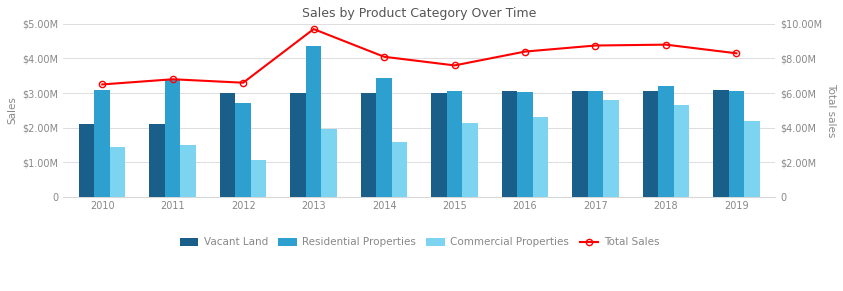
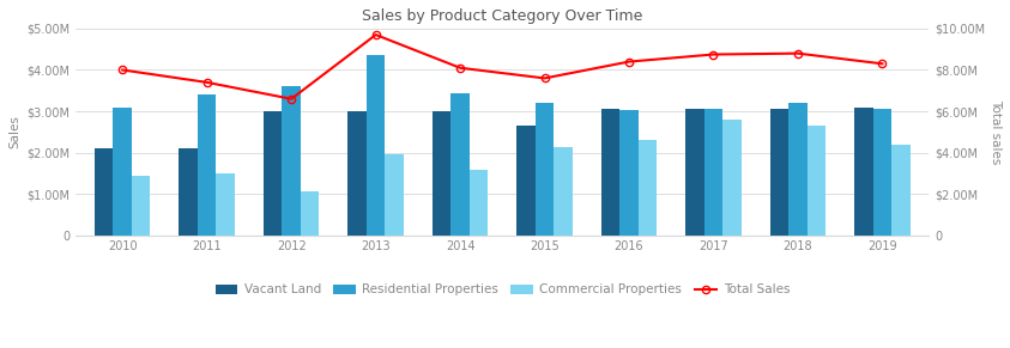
Total Sales/2010: $6.5M -> $8.0M
Total Sales/2011: $6.8M -> $7.4M
Residential Properties/2012: $2.70M -> $3.60M
Vacant Land/2015: $3.00M -> $2.65M
Residential Properties/2015: $3.05M -> $3.20M
